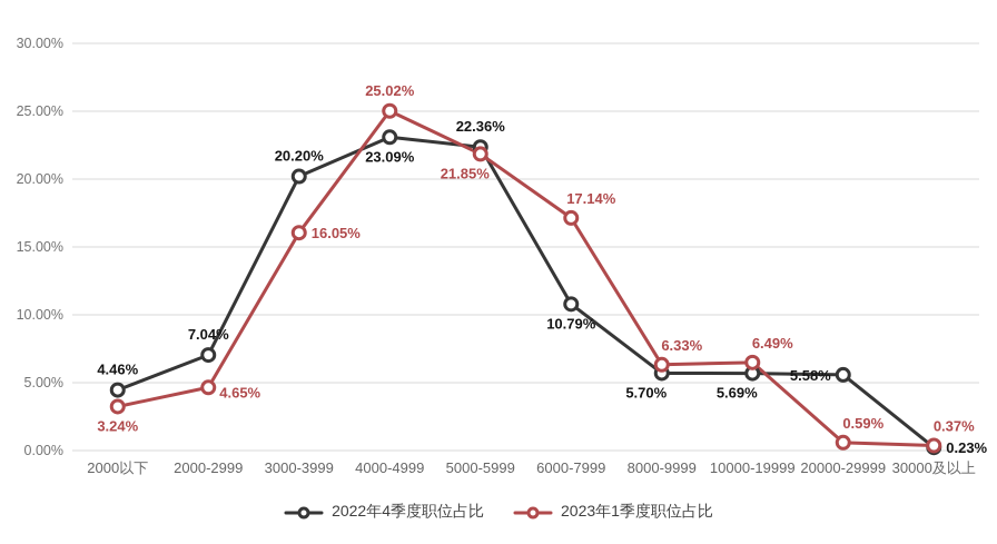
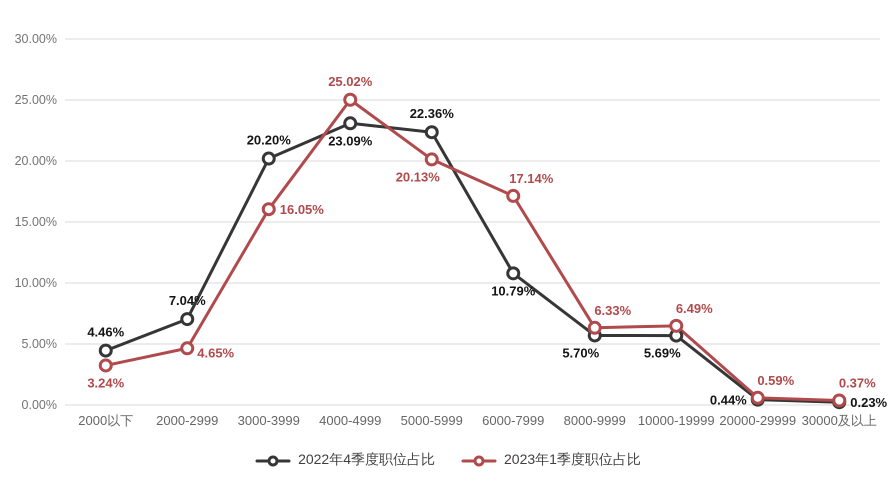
2023年1季度职位占比/5000-5999: 21.85% -> 20.13%
2022年4季度职位占比/20000-29999: 5.58% -> 0.44%
